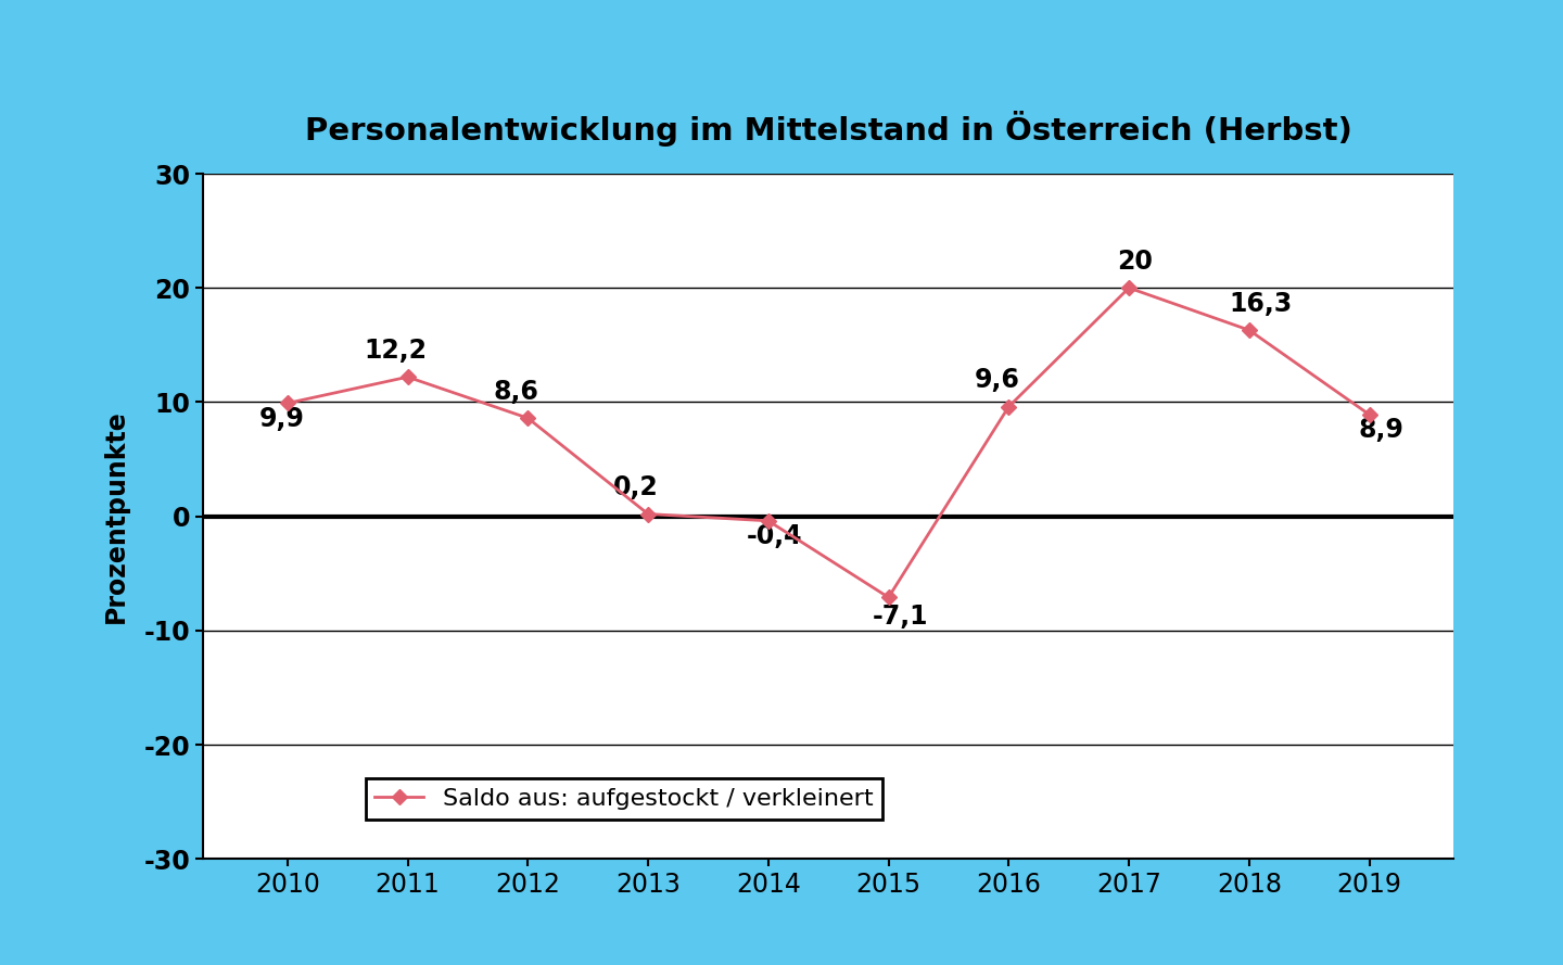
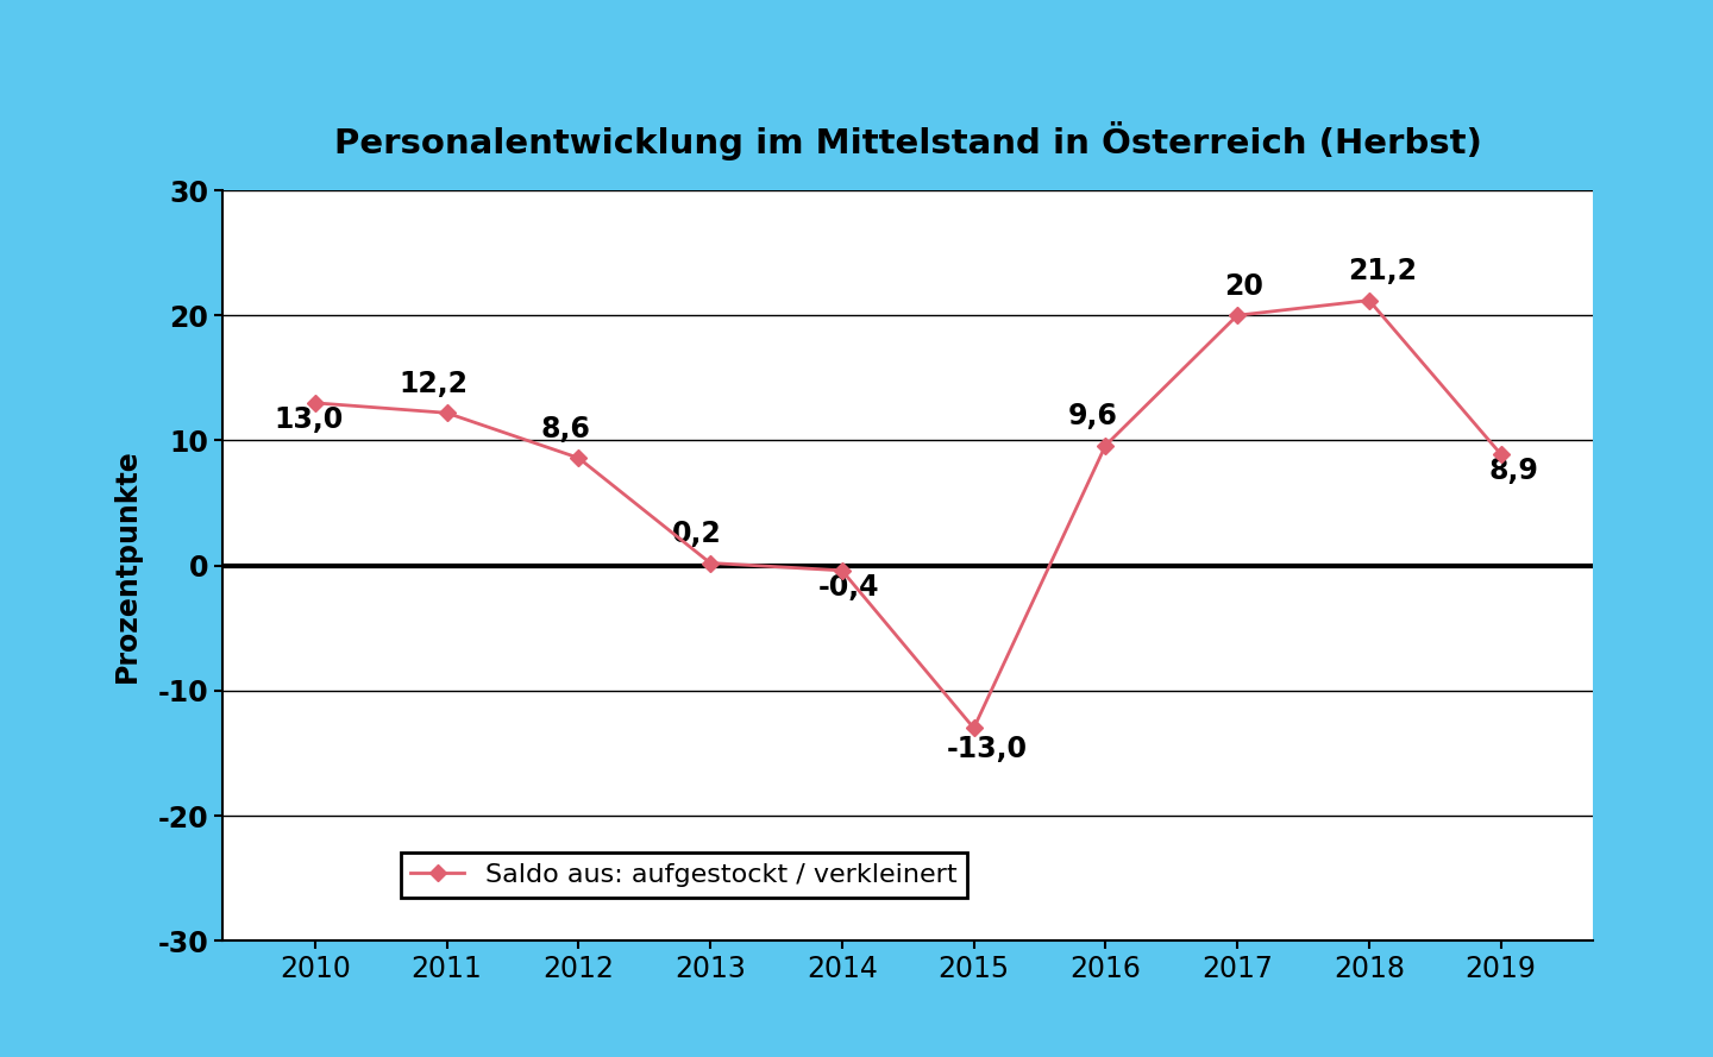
2010: 9,9 -> 13,0
2015: -7,1 -> -13,0
2018: 16,3 -> 21,2
